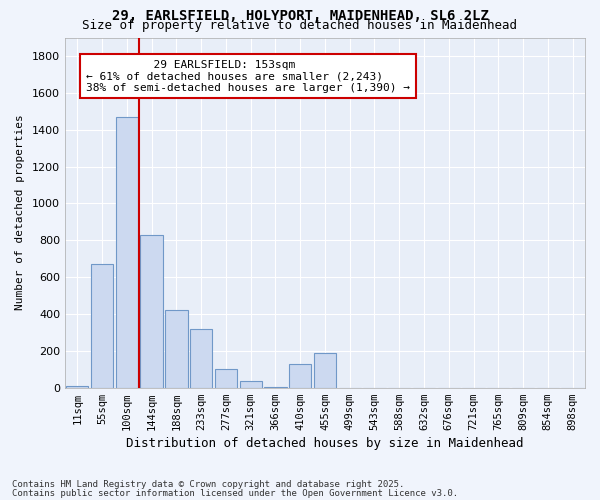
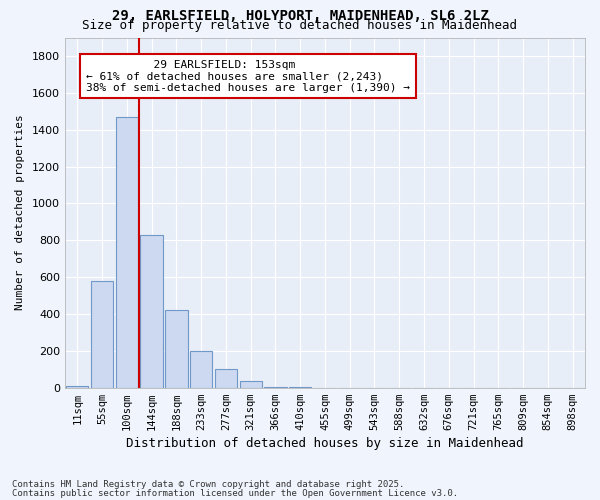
55sqm: 670 -> 580
233sqm: 320 -> 200
410sqm: 130 -> 0
455sqm: 190 -> 0
